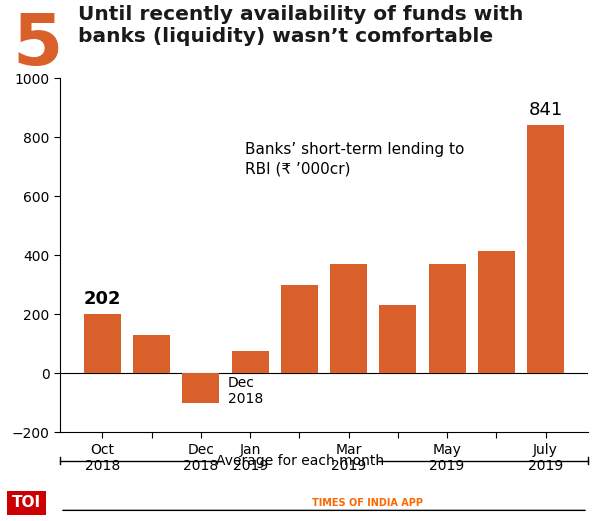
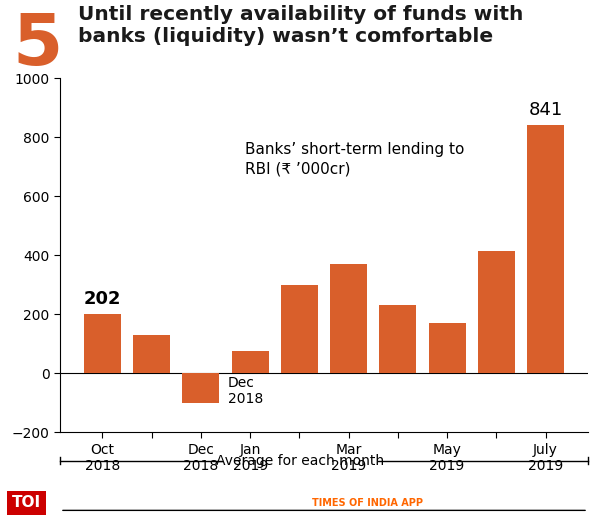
May 2019: 370 -> 170
